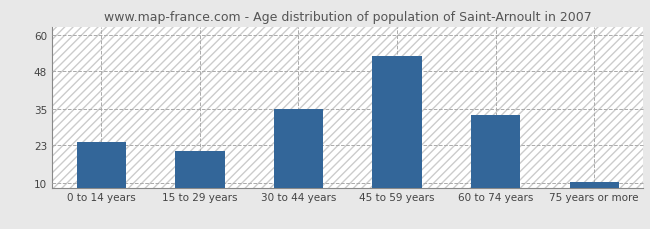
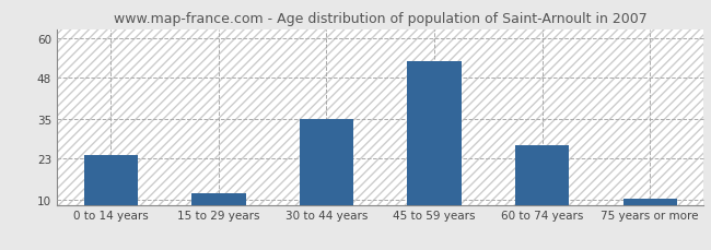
15 to 29 years: 21.0 -> 12.0
60 to 74 years: 33.0 -> 27.0
